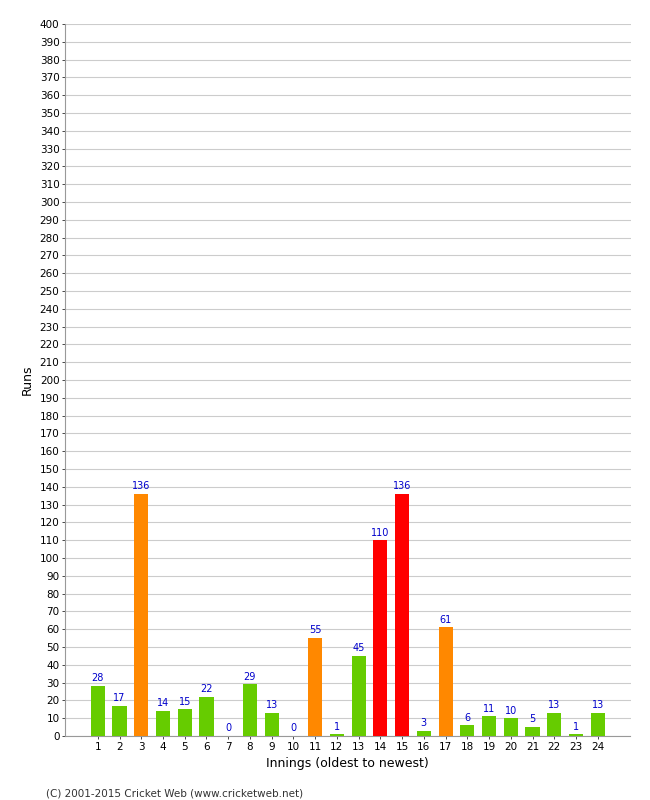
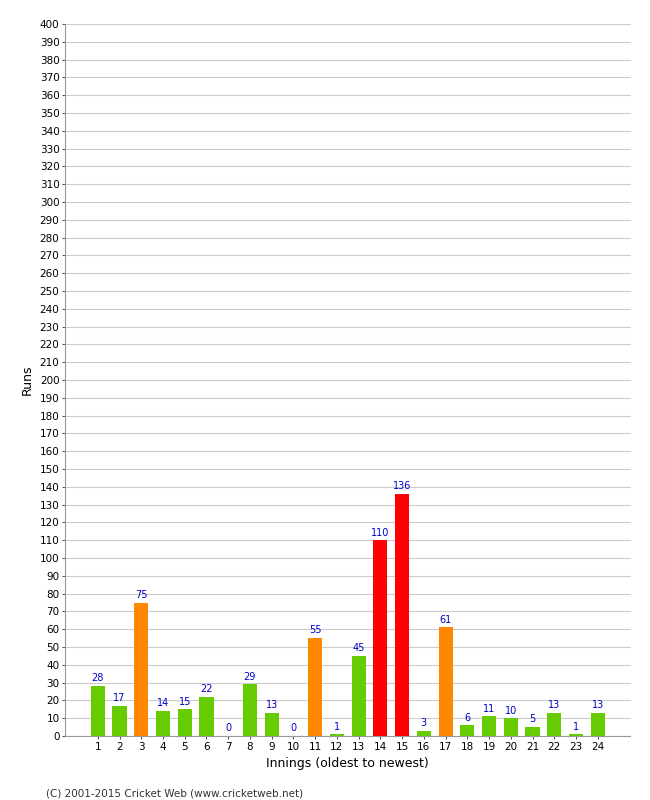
3: 136 -> 75
